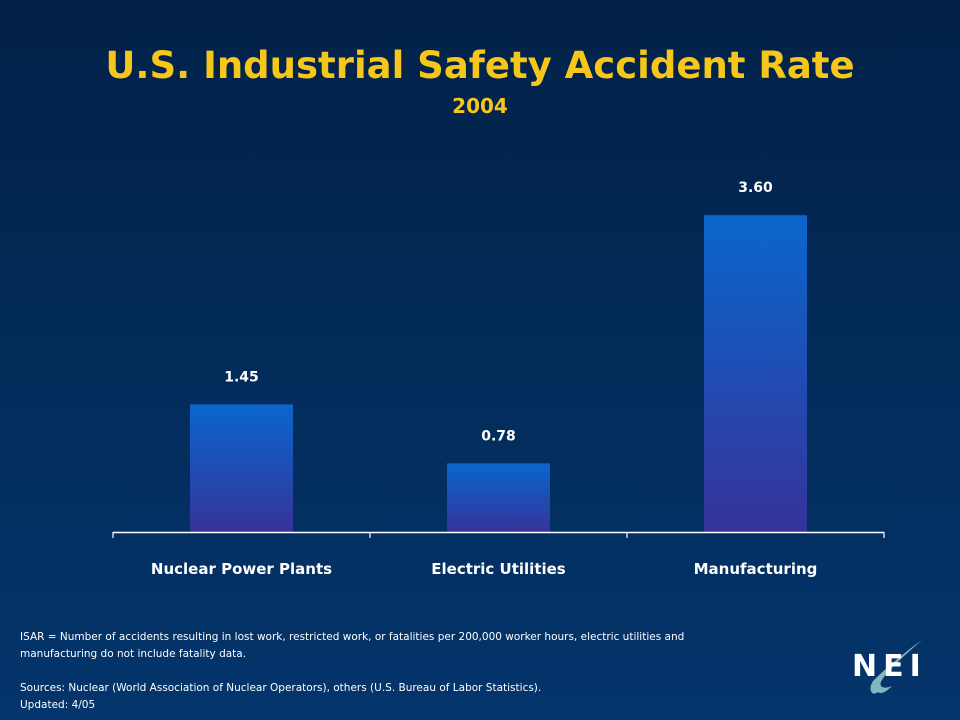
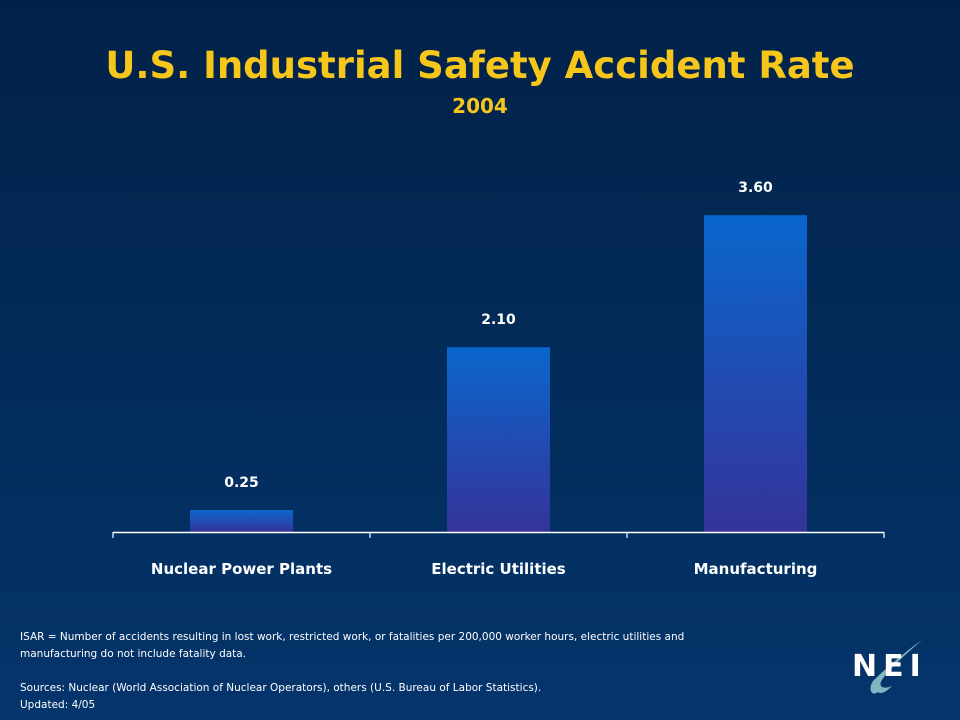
Nuclear Power Plants: 1.45 -> 0.25
Electric Utilities: 0.78 -> 2.10
